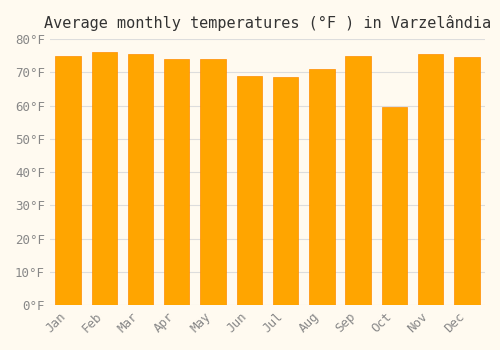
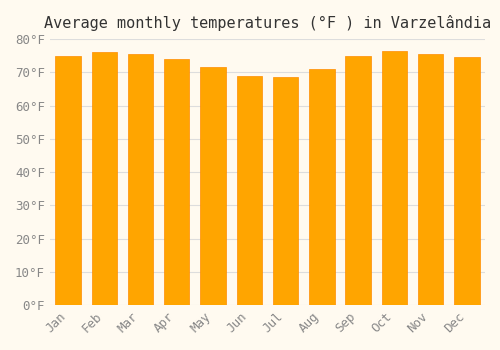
May: 74.0°F -> 71.5°F
Oct: 59.5°F -> 76.5°F
